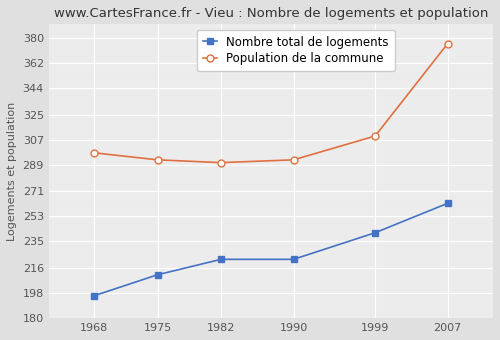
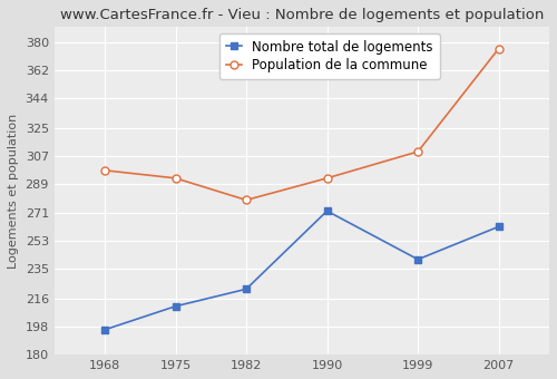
Population de la commune/1982: 291 -> 279
Nombre total de logements/1990: 222 -> 272
